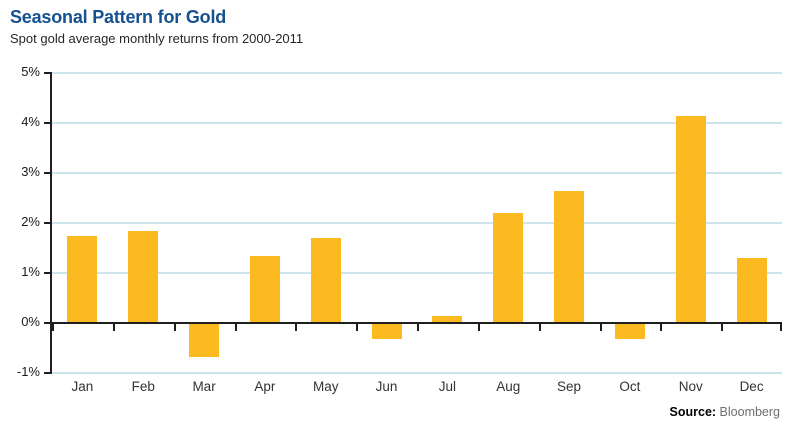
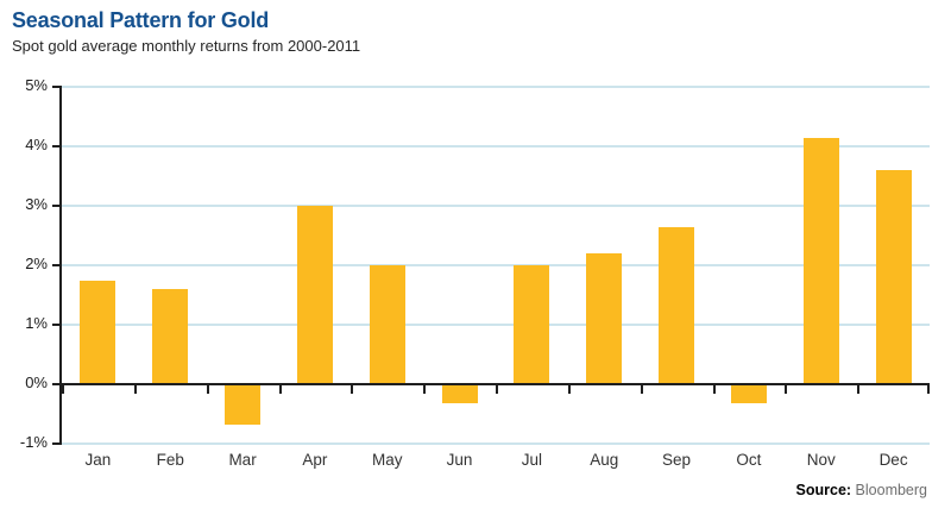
Feb: 1.9% -> 1.6%
Apr: 1.4% -> 3.0%
May: 1.7% -> 2.0%
Jul: 0.1% -> 2.0%
Dec: 1.3% -> 3.6%
